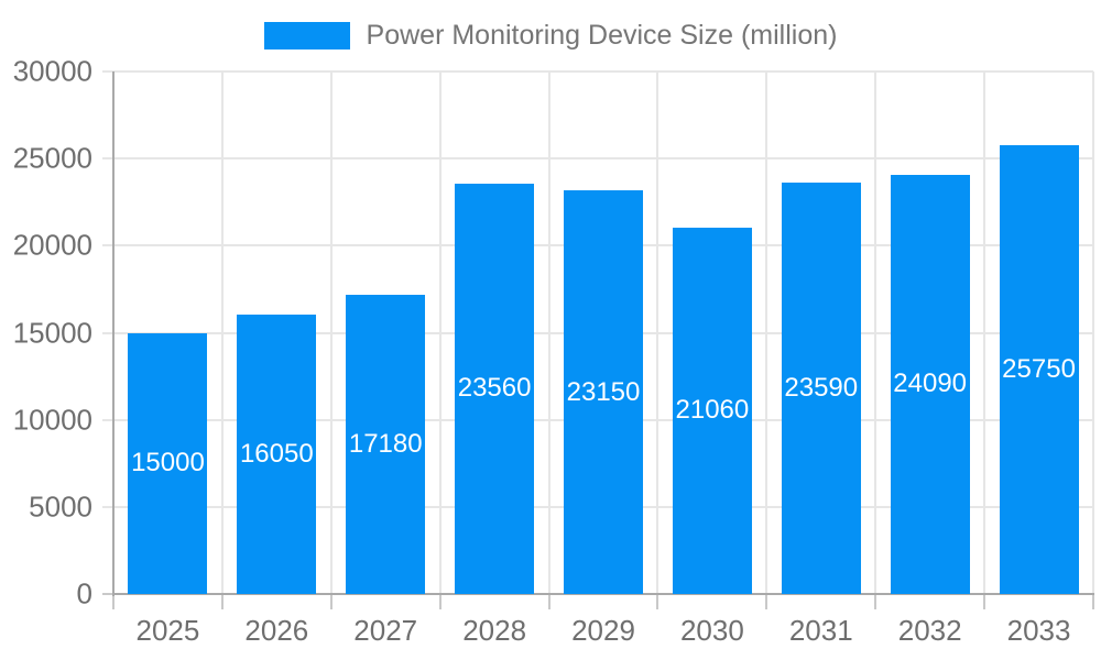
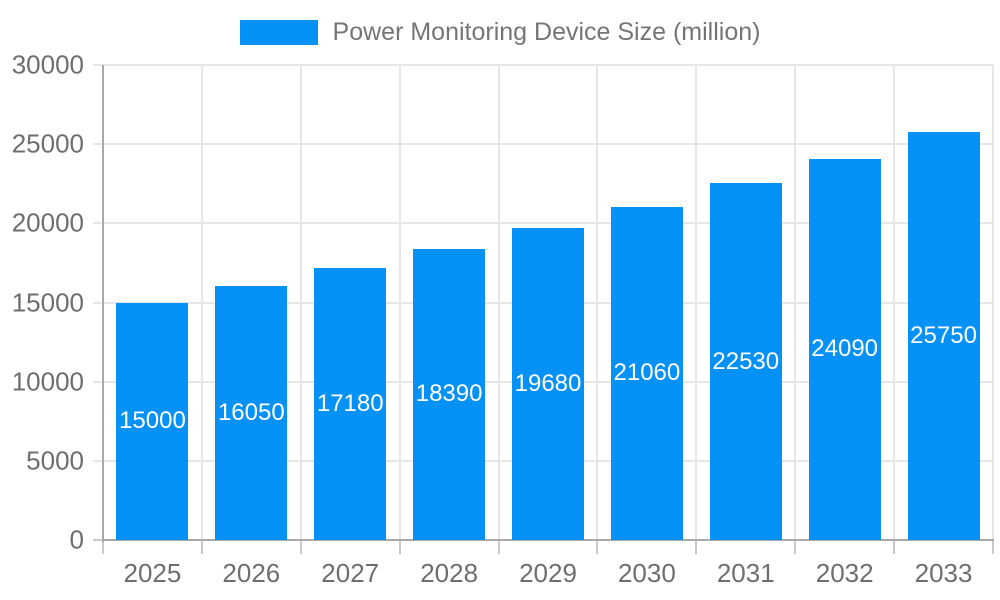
2028: 23560 -> 18390
2029: 23150 -> 19680
2031: 23590 -> 22530
